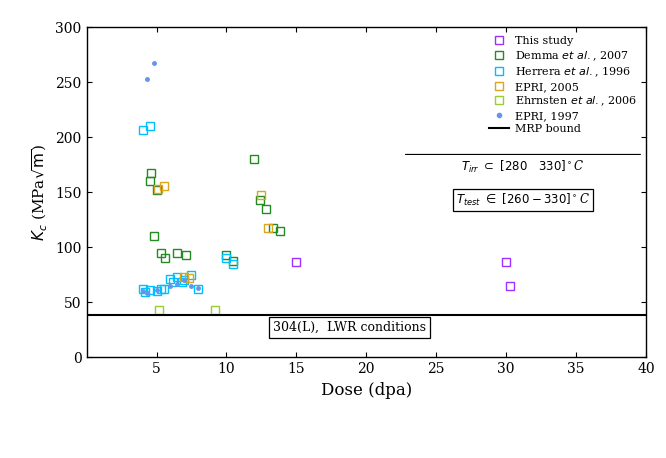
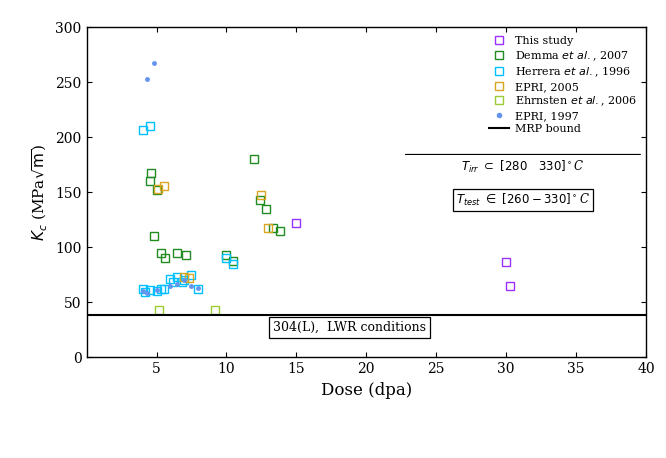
This study/15: 87 -> 122
